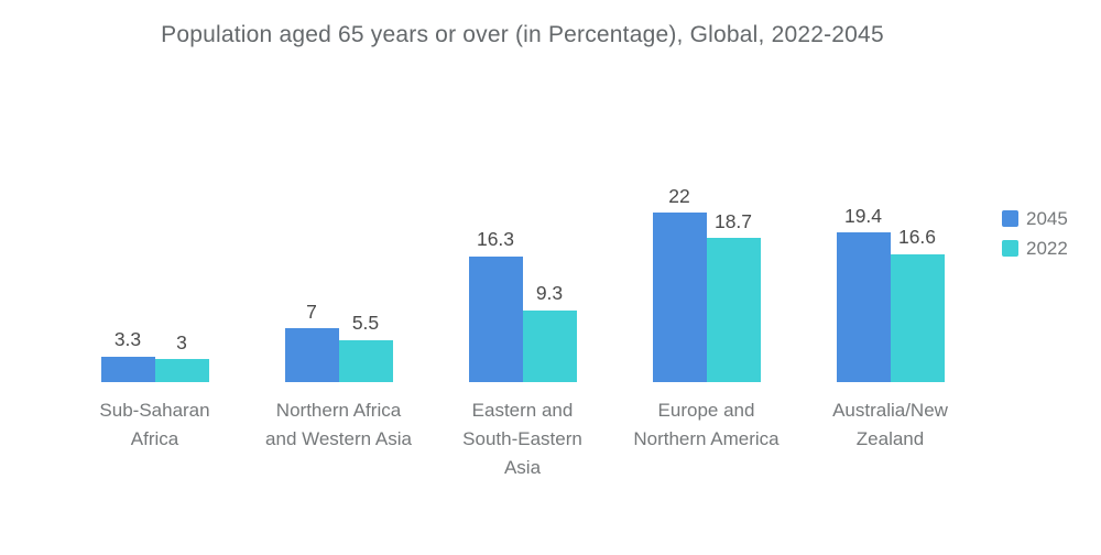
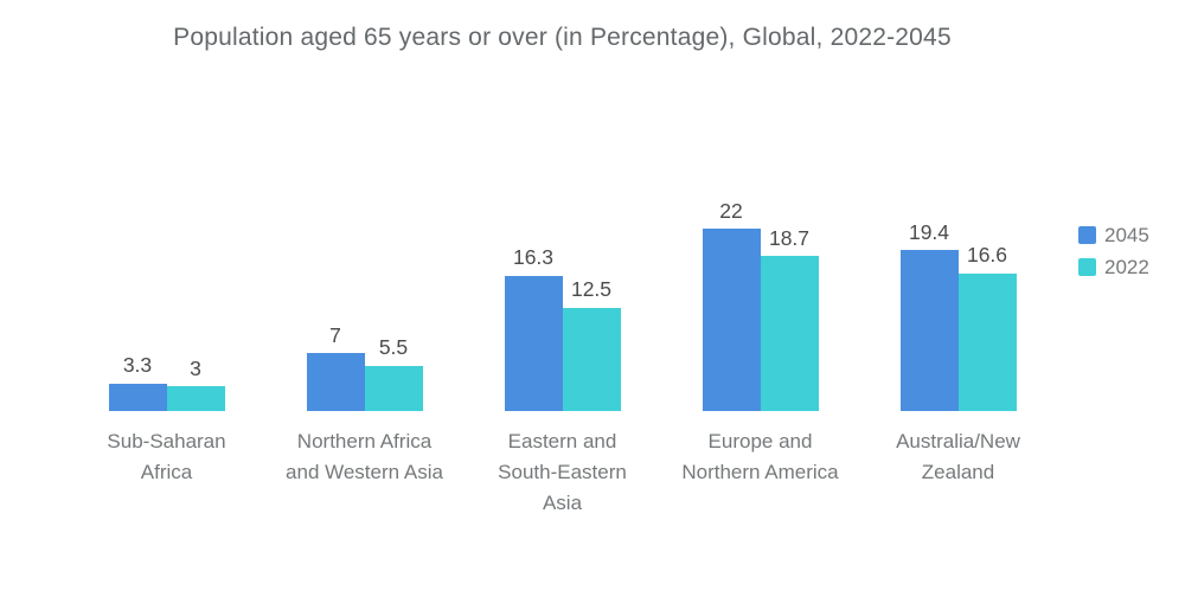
2022/Eastern and South-Eastern Asia: 9.3 -> 12.5
